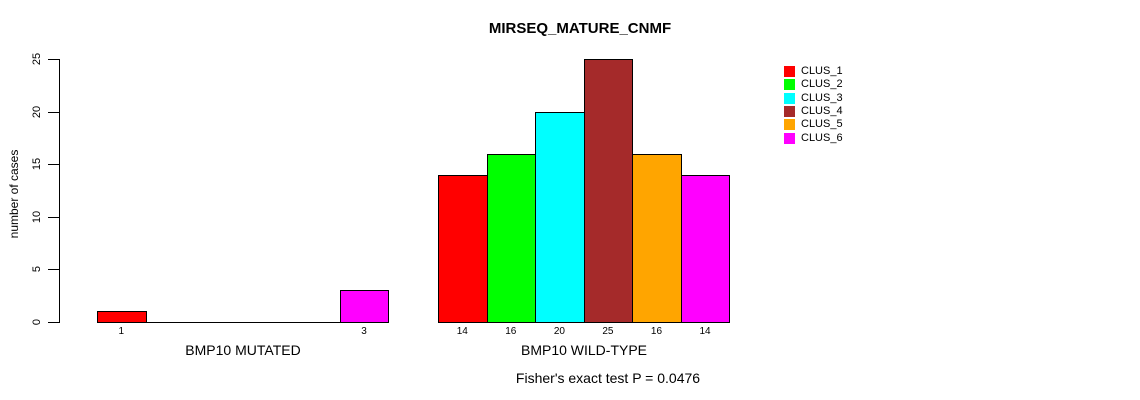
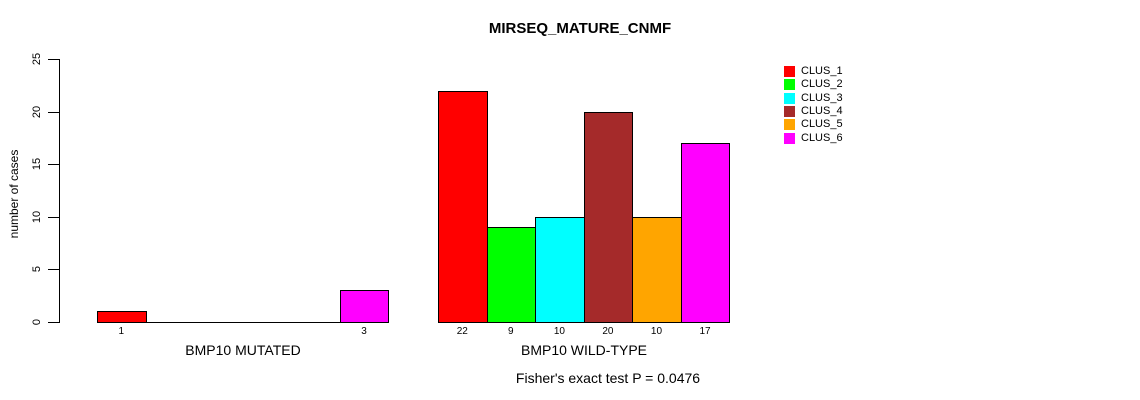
CLUS_1/BMP10 WILD-TYPE: 14 -> 22
CLUS_2/BMP10 WILD-TYPE: 16 -> 9
CLUS_3/BMP10 WILD-TYPE: 20 -> 10
CLUS_4/BMP10 WILD-TYPE: 25 -> 20
CLUS_5/BMP10 WILD-TYPE: 16 -> 10
CLUS_6/BMP10 WILD-TYPE: 14 -> 17
